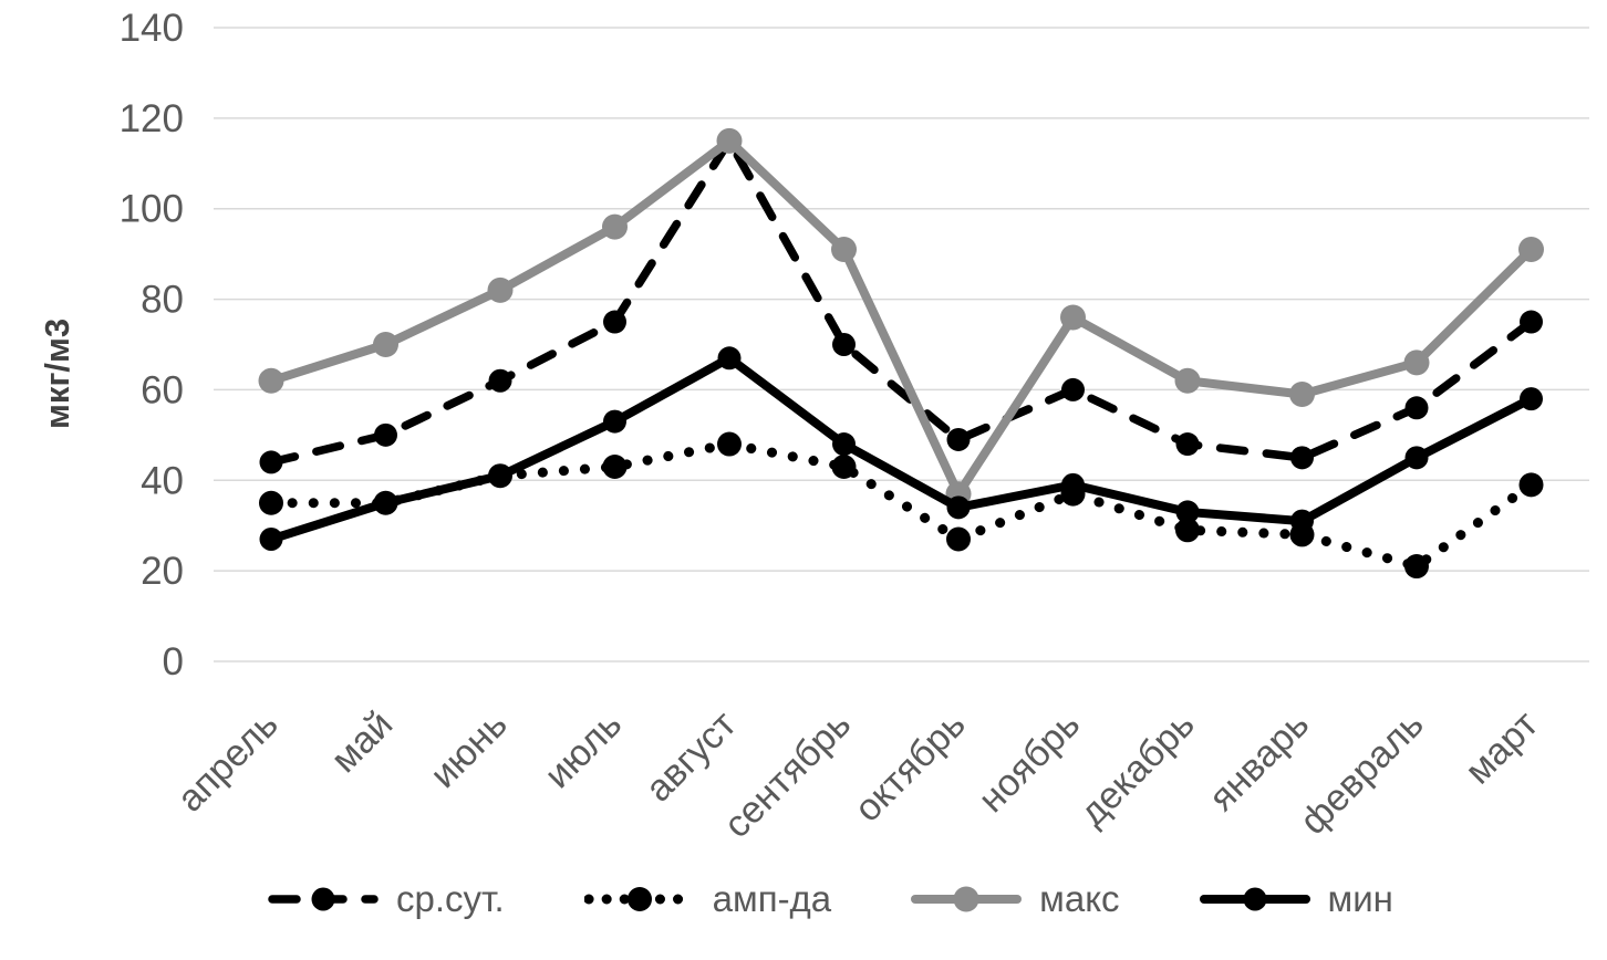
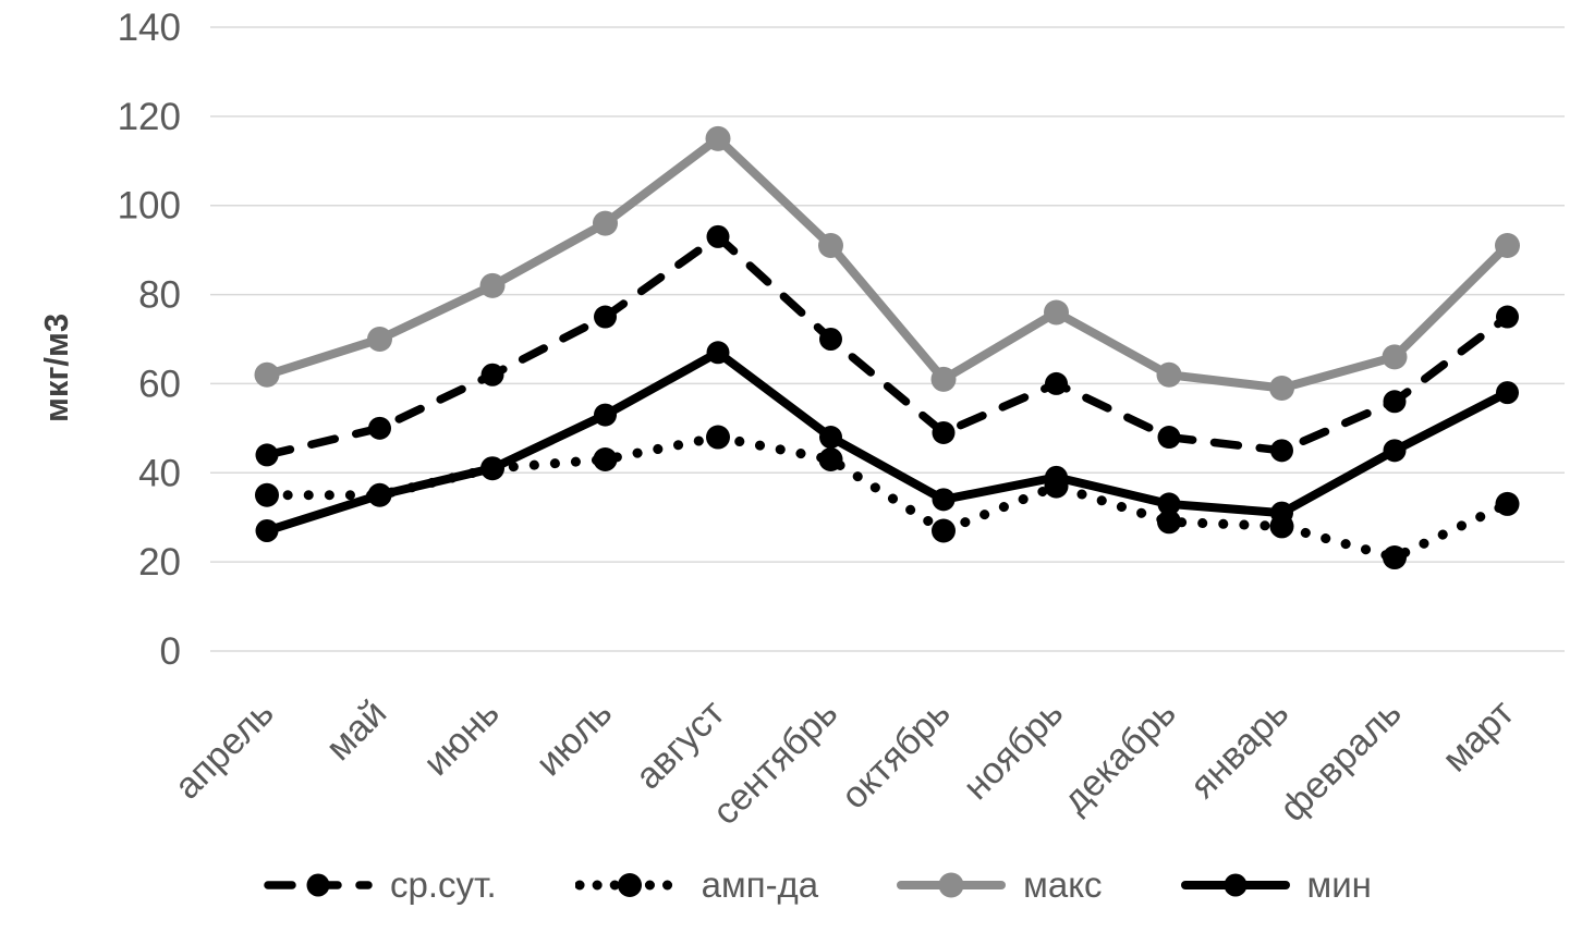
ср.сут./август: 115 -> 93
макс/октябрь: 37 -> 61
амп-да/март: 39 -> 33
